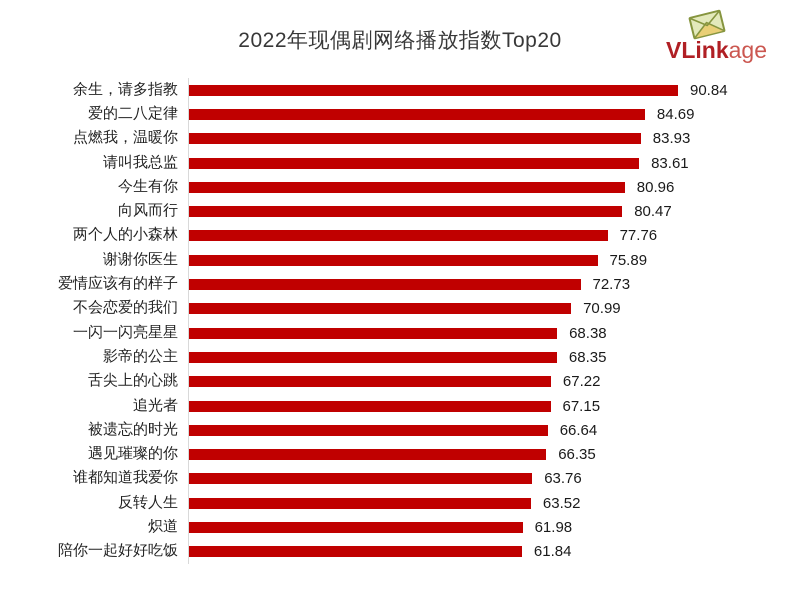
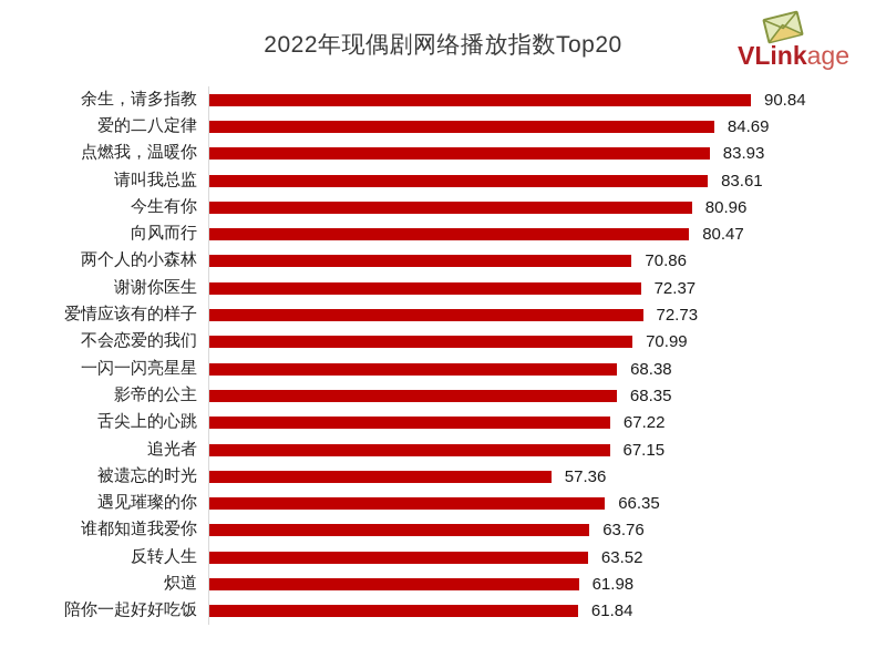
两个人的小森林: 77.76 -> 70.86
谢谢你医生: 75.89 -> 72.37
被遗忘的时光: 66.64 -> 57.36
